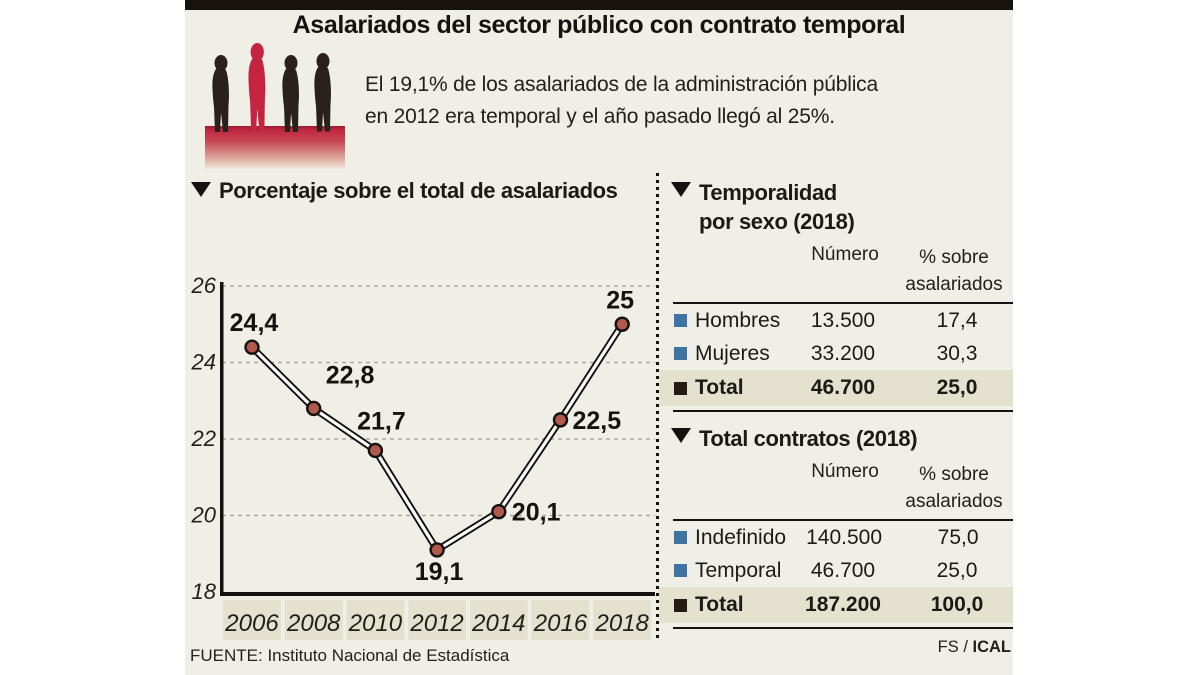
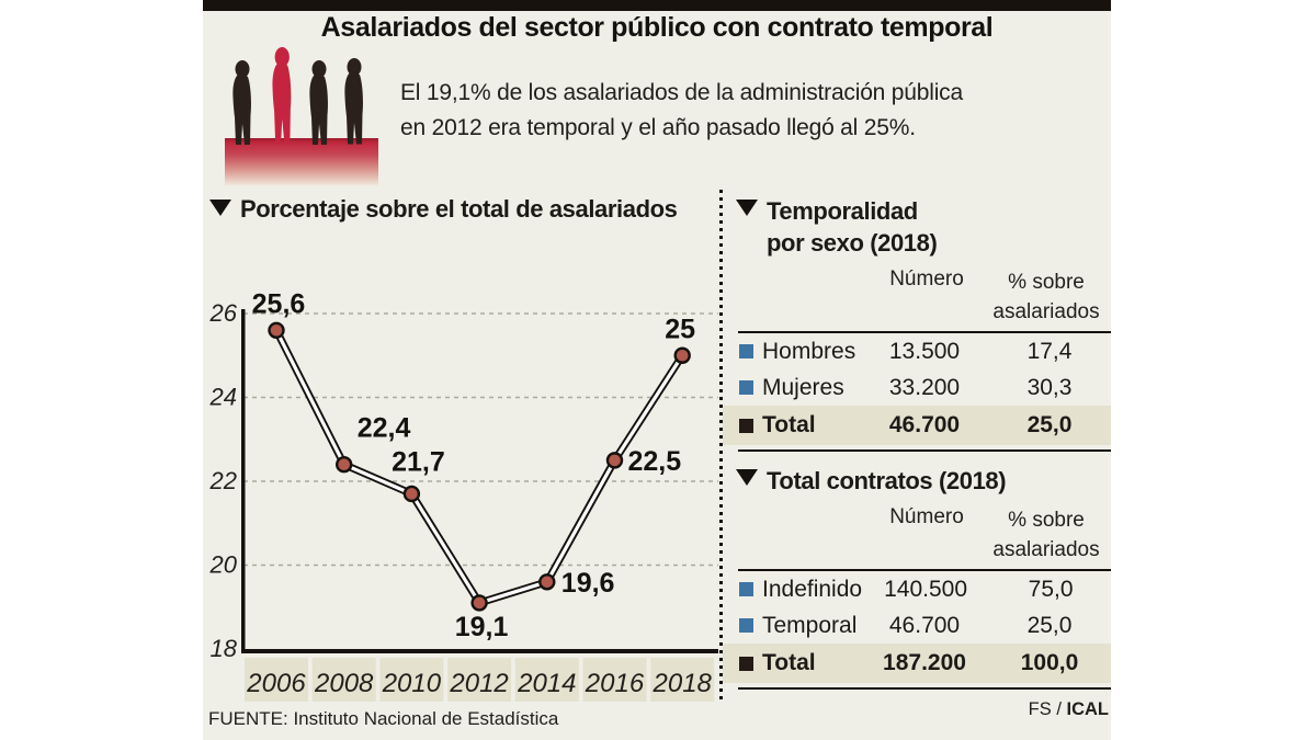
2006: 24,4 -> 25,6
2008: 22,8 -> 22,4
2014: 20,1 -> 19,6
